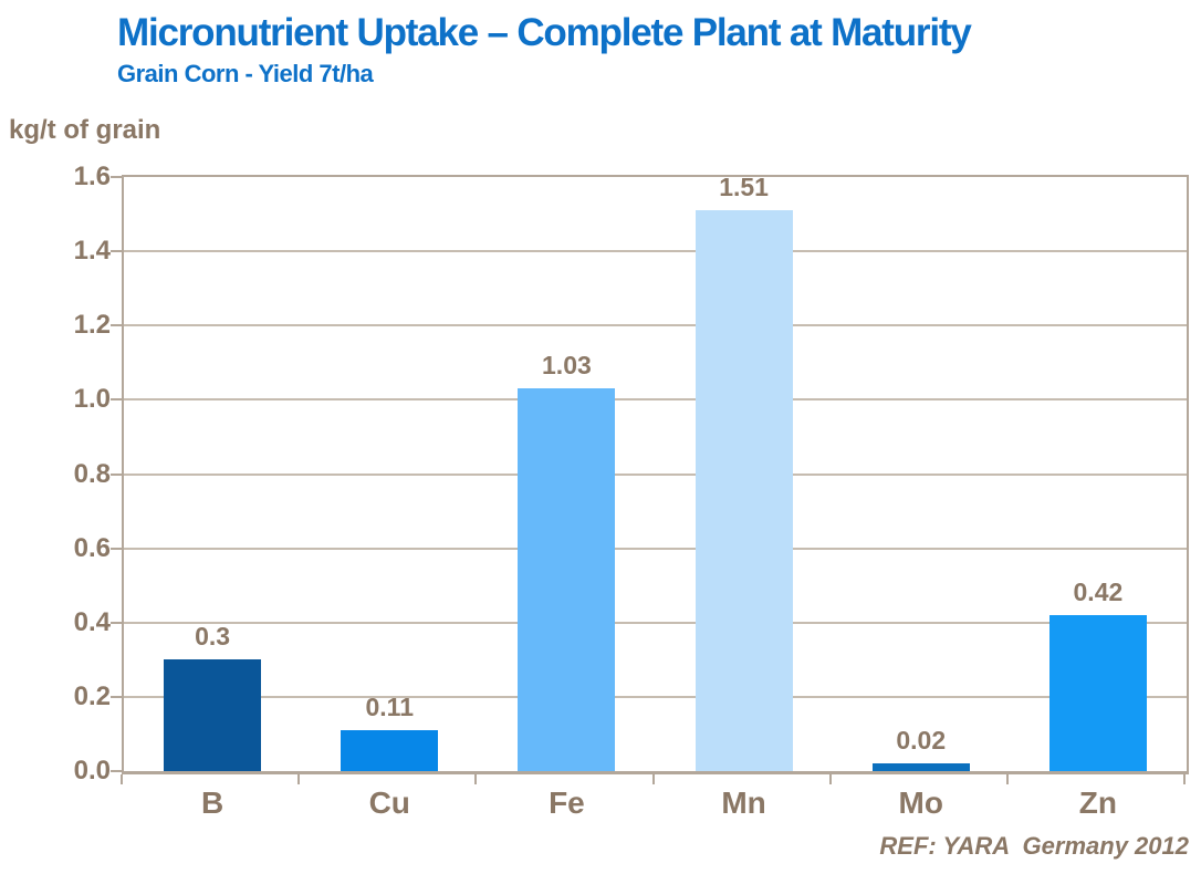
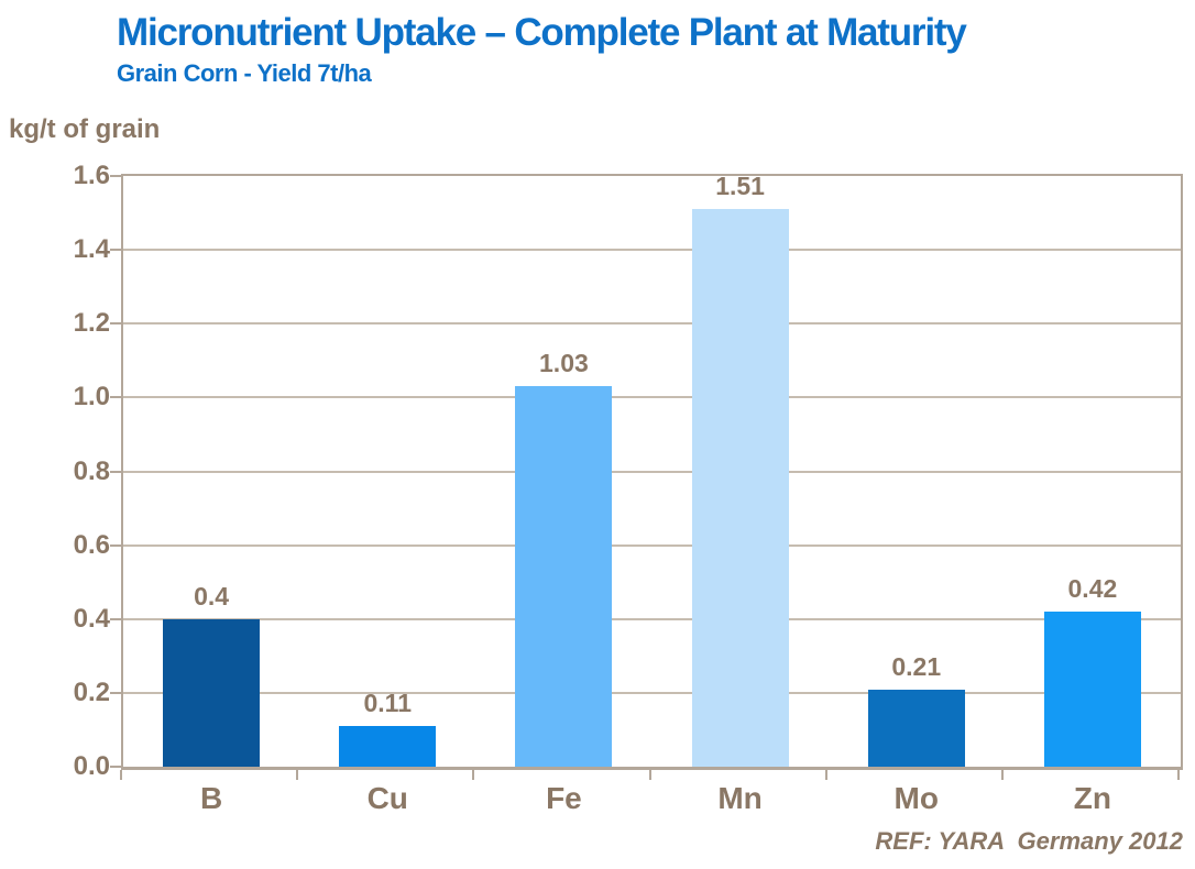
B: 0.3 -> 0.4
Mo: 0.02 -> 0.21
